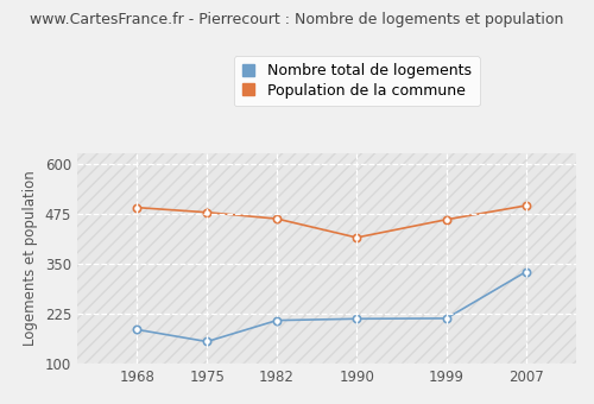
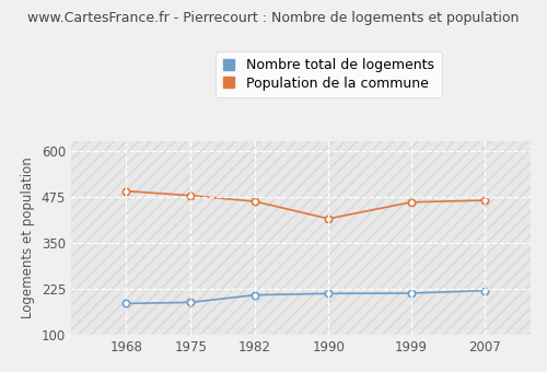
Nombre total de logements/1975: 155 -> 188
Nombre total de logements/2007: 330 -> 220
Population de la commune/2007: 495 -> 465
